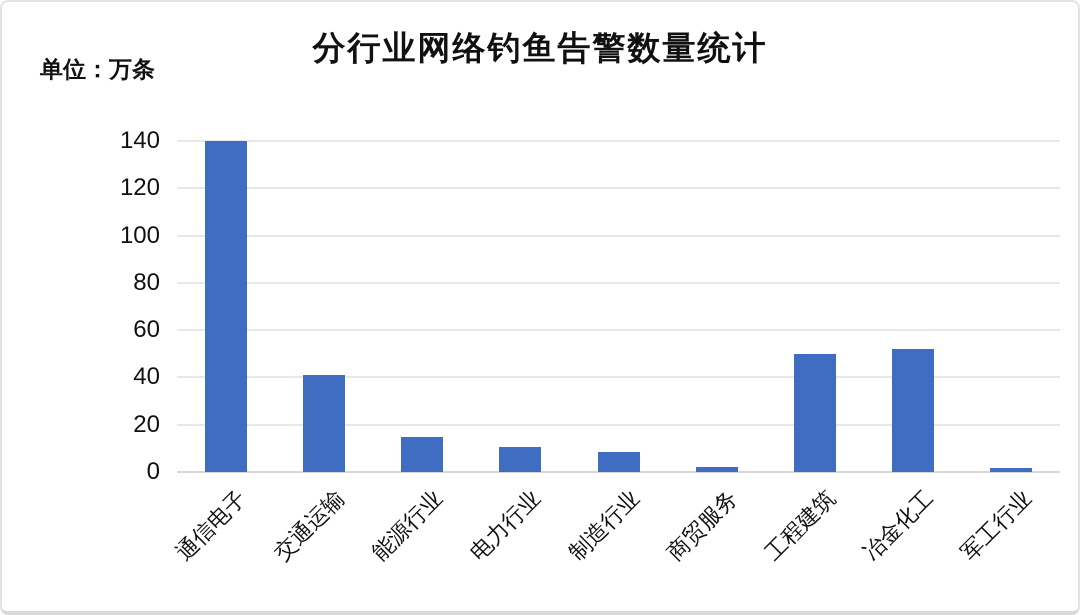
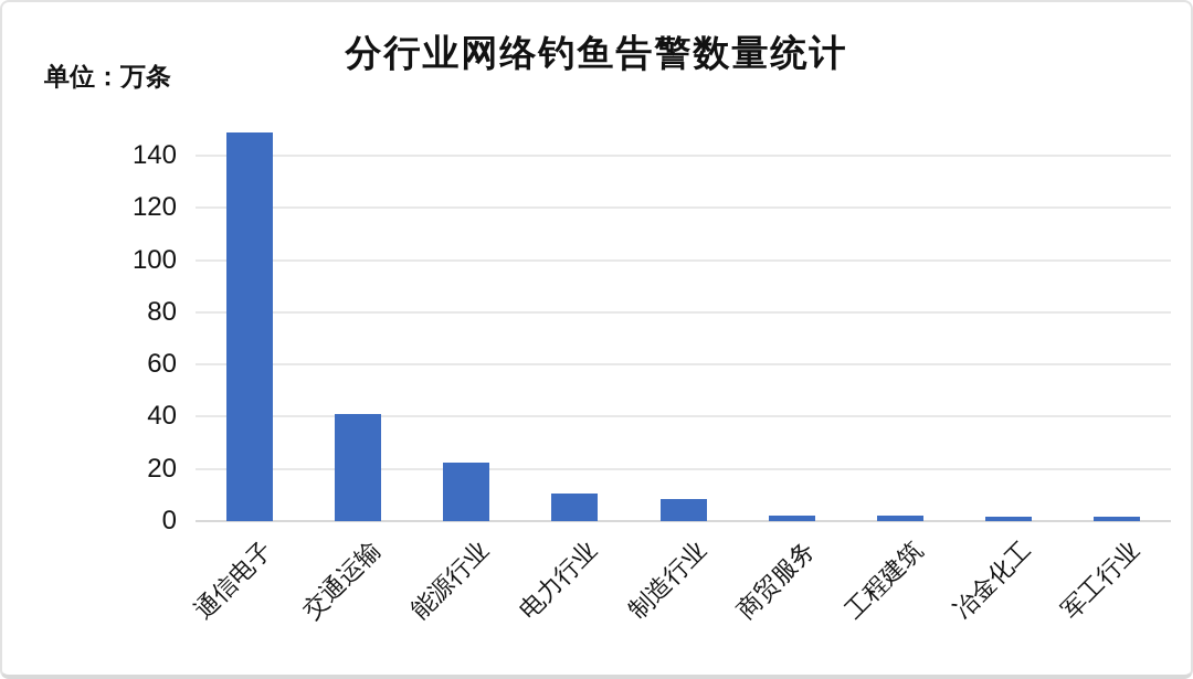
通信电子: 140 -> 149
能源行业: 15 -> 22
工程建筑: 50 -> 2
冶金化工: 52 -> 2
